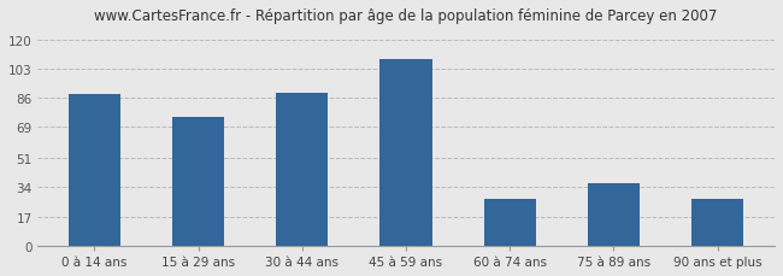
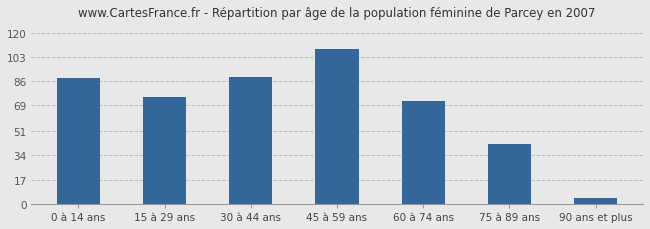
60 à 74 ans: 27 -> 72
75 à 89 ans: 36 -> 42
90 ans et plus: 27 -> 4
